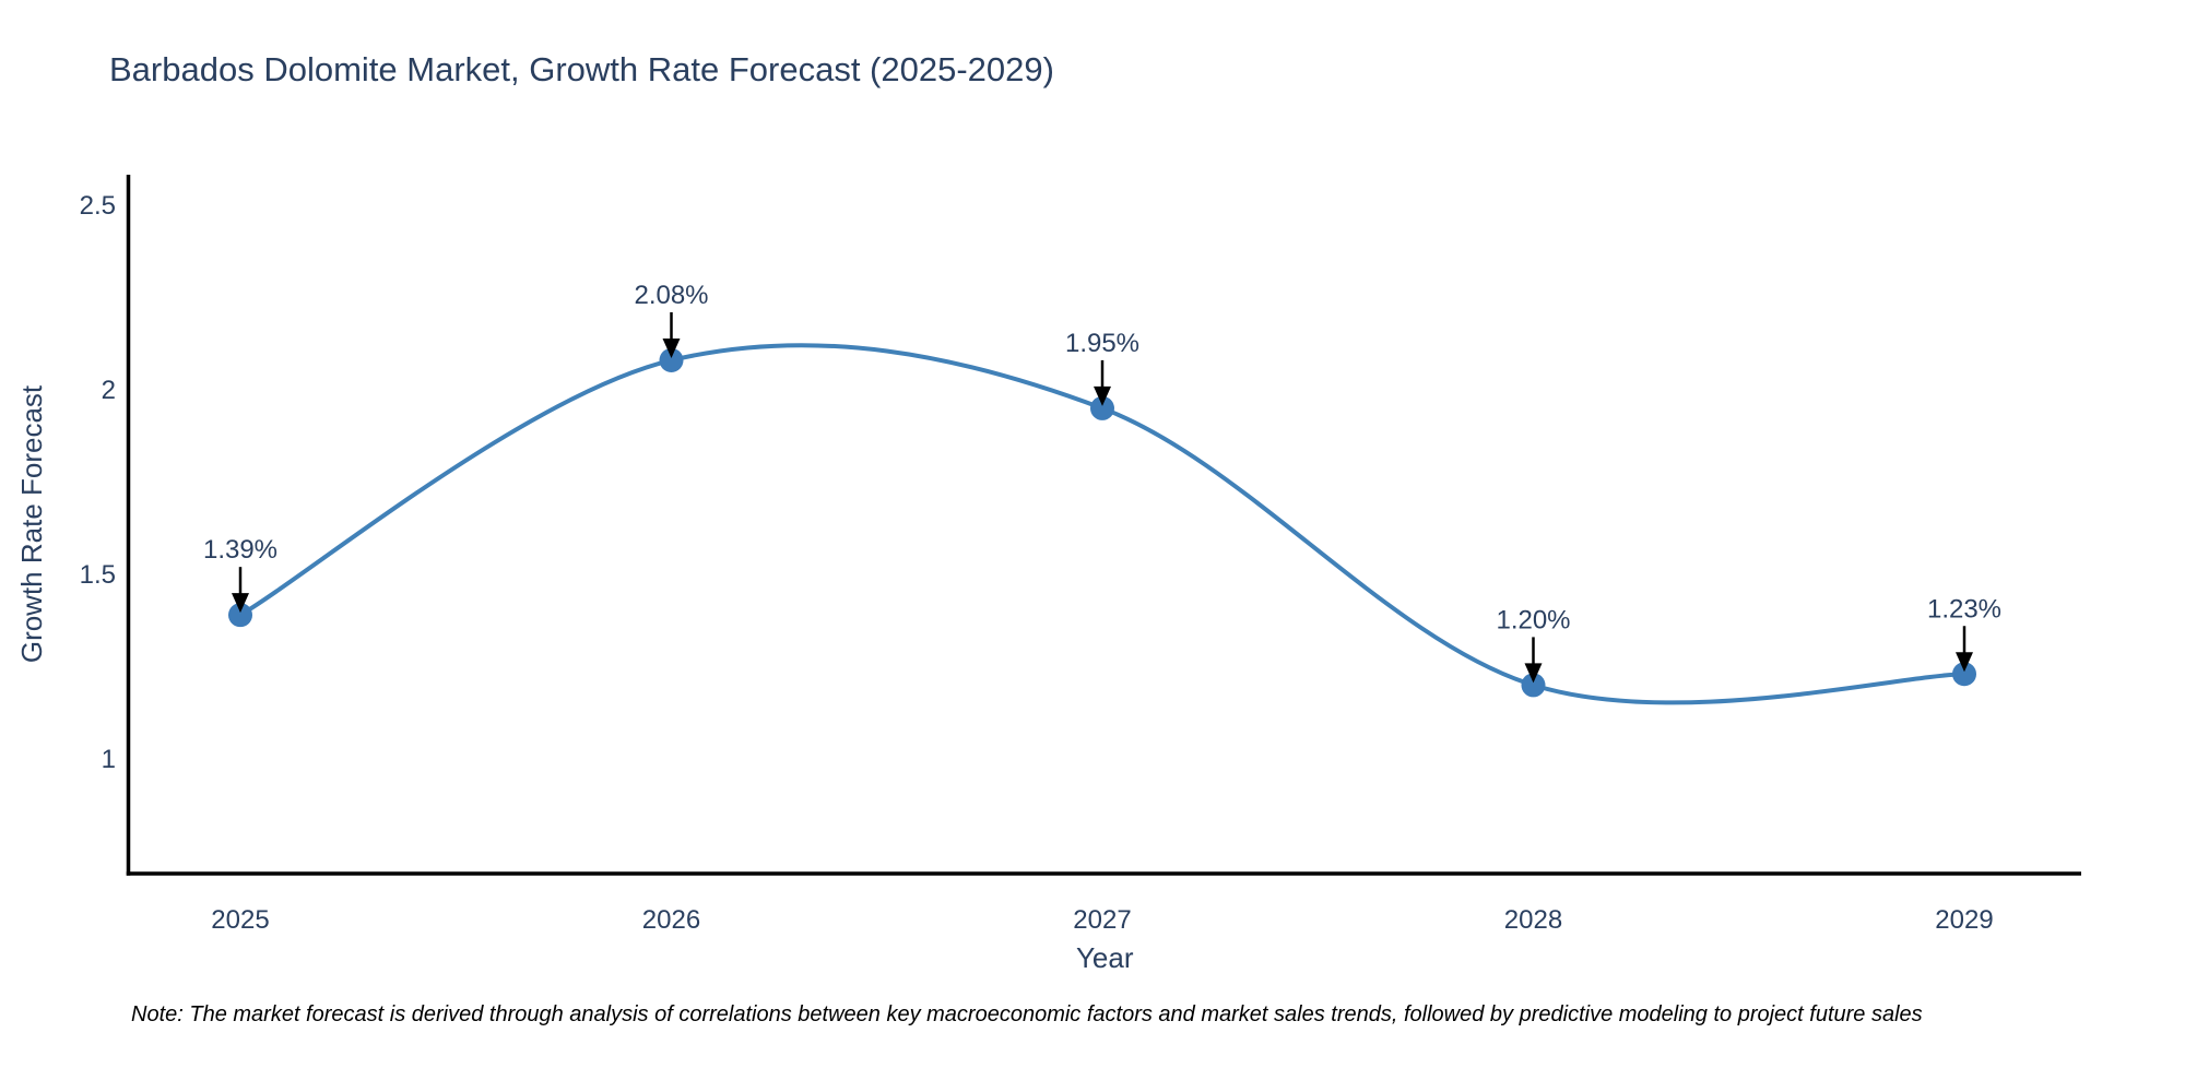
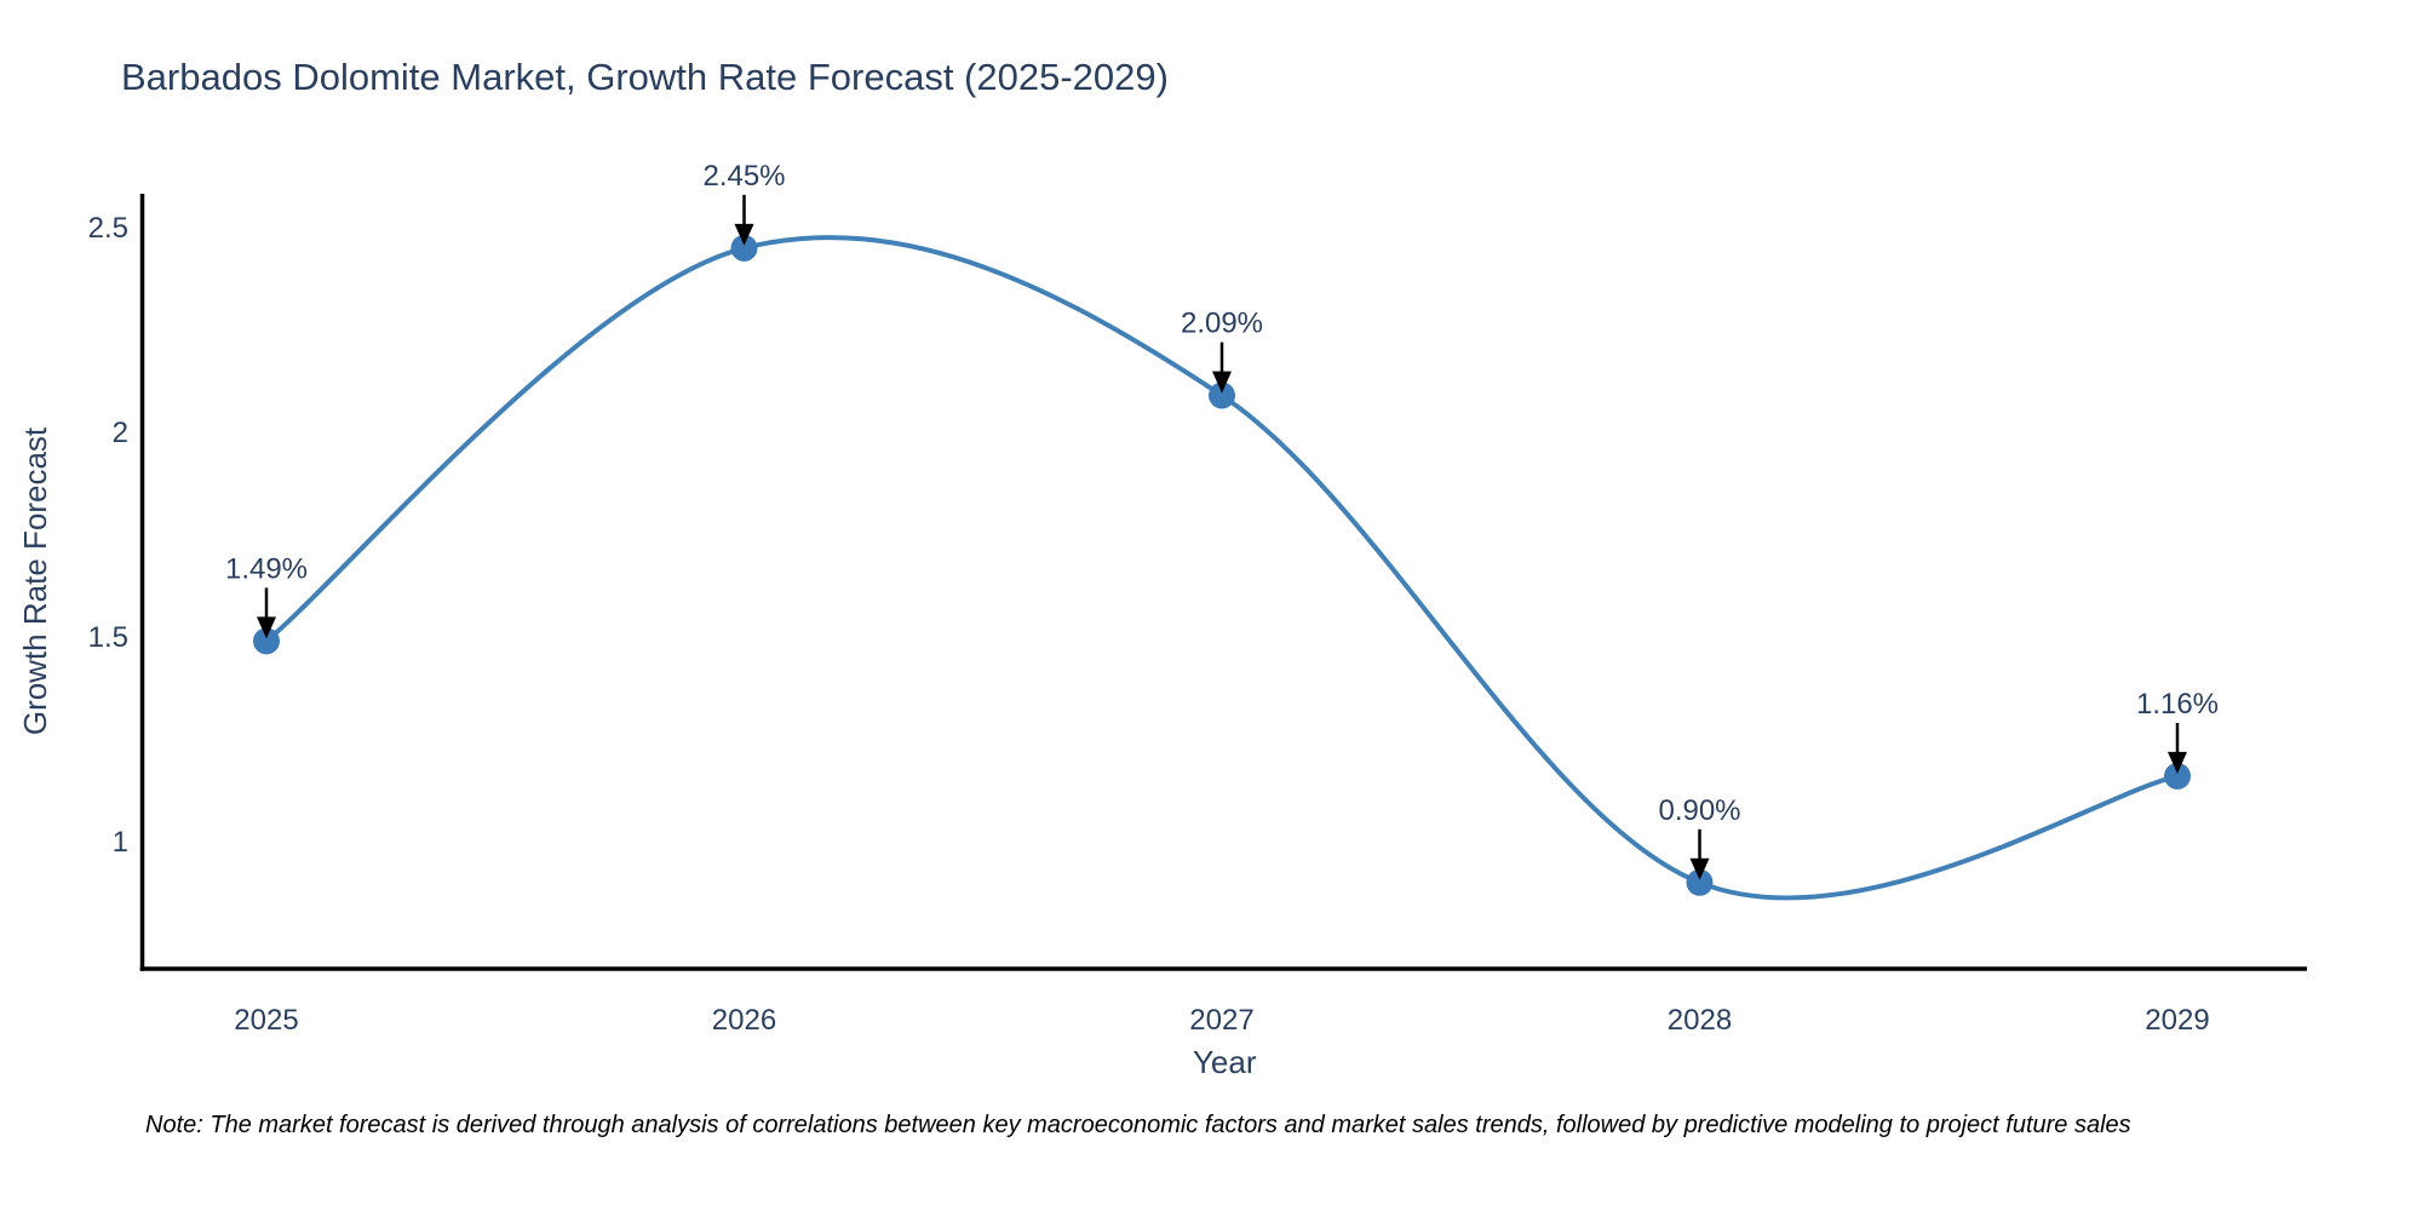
2025: 1.39% -> 1.49%
2026: 2.08% -> 2.45%
2027: 1.95% -> 2.09%
2028: 1.20% -> 0.90%
2029: 1.23% -> 1.16%
